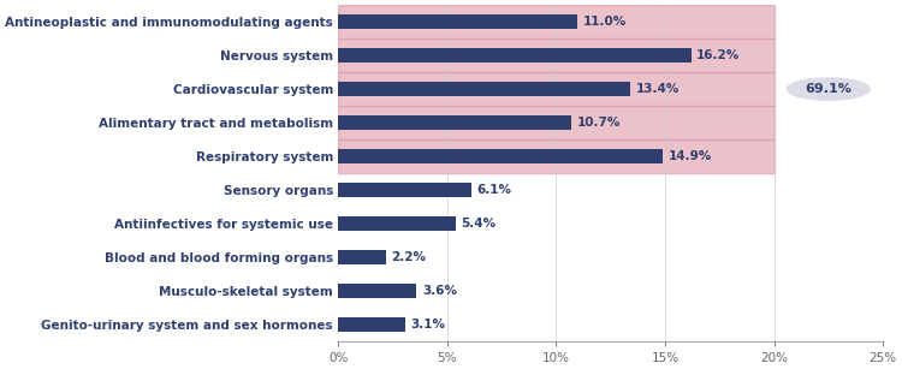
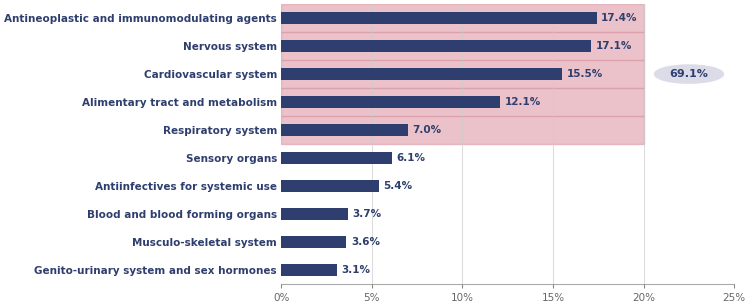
Antineoplastic and immunomodulating agents: 11.0% -> 17.4%
Nervous system: 16.2% -> 17.1%
Cardiovascular system: 13.4% -> 15.5%
Alimentary tract and metabolism: 10.7% -> 12.1%
Respiratory system: 14.9% -> 7.0%
Blood and blood forming organs: 2.2% -> 3.7%
